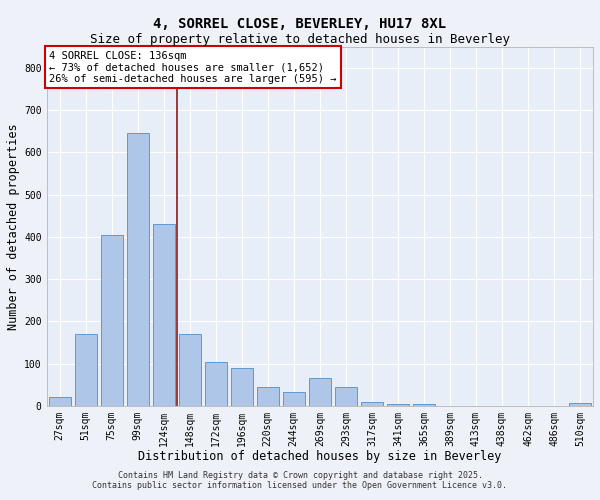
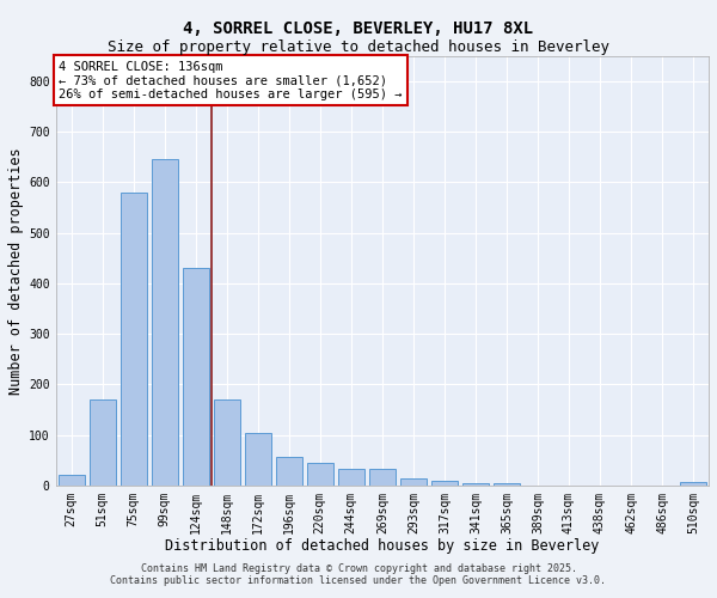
75sqm: 405 -> 580
196sqm: 90 -> 57
269sqm: 65 -> 32
293sqm: 45 -> 14
